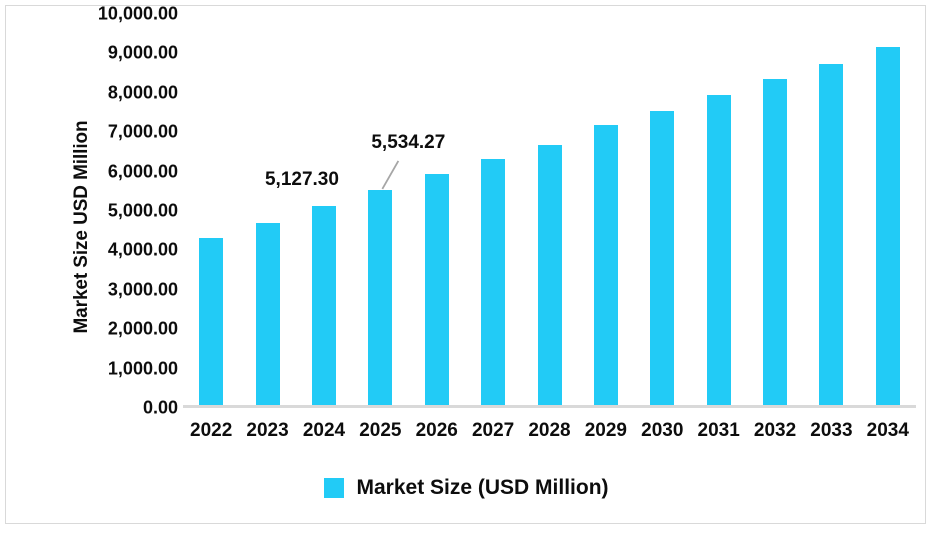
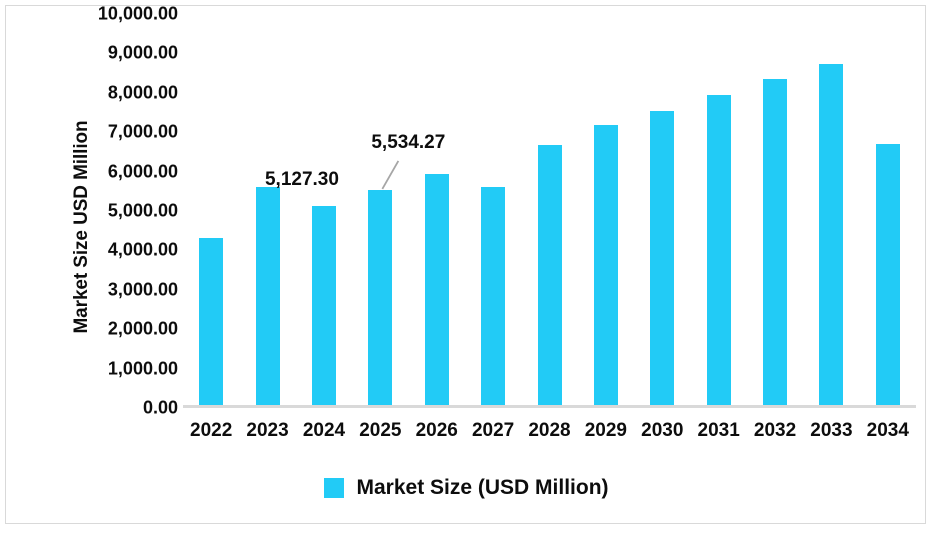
2023: 4700 -> 5600
2027: 6300 -> 5600
2034: 9200 -> 6700
